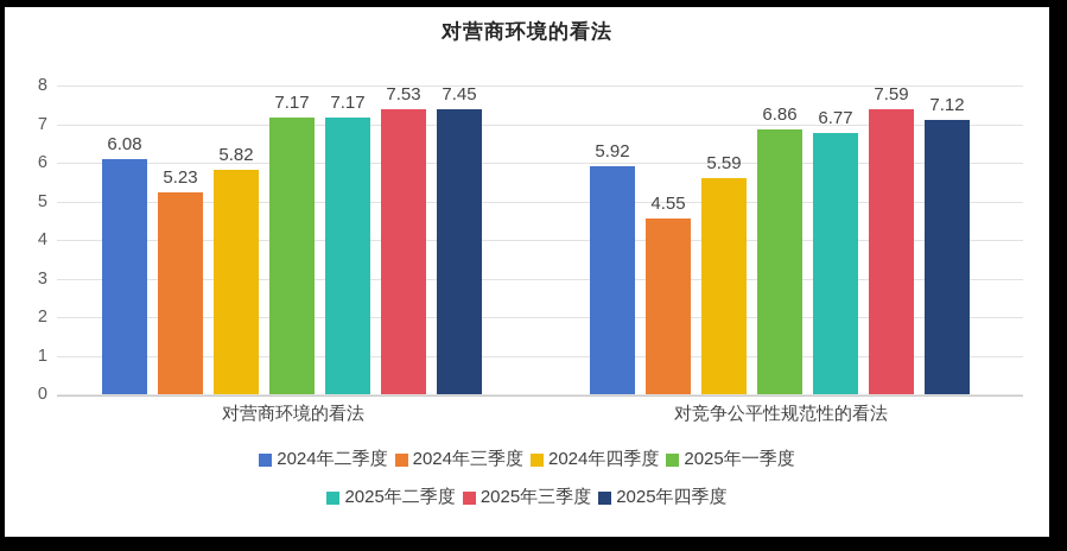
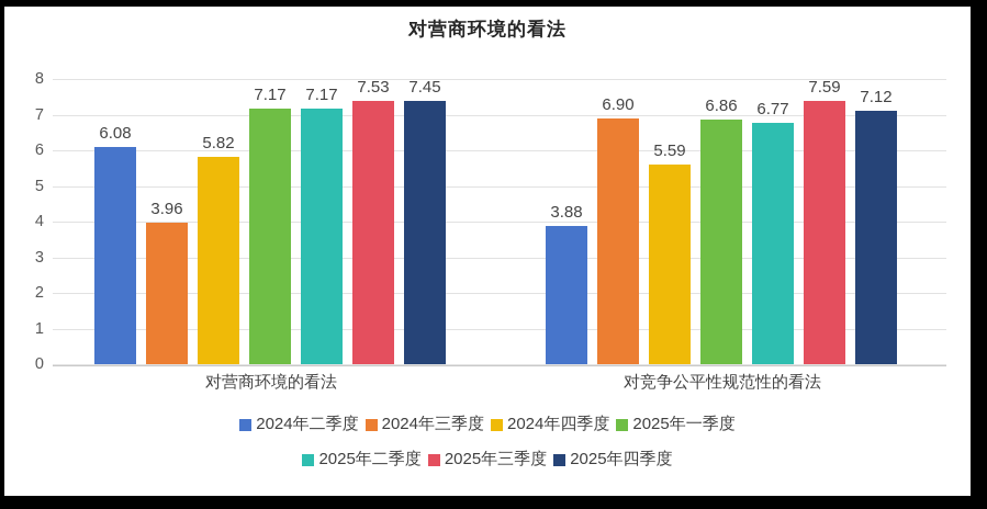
2024年三季度/对营商环境的看法: 5.23 -> 3.96
2024年二季度/对竞争公平性规范性的看法: 5.92 -> 3.88
2024年三季度/对竞争公平性规范性的看法: 4.55 -> 6.90
